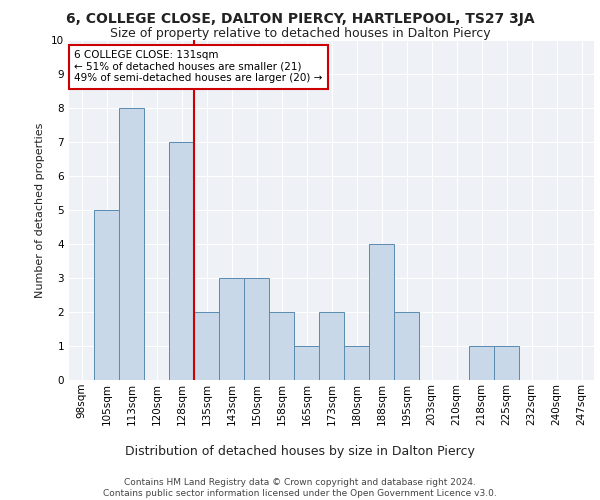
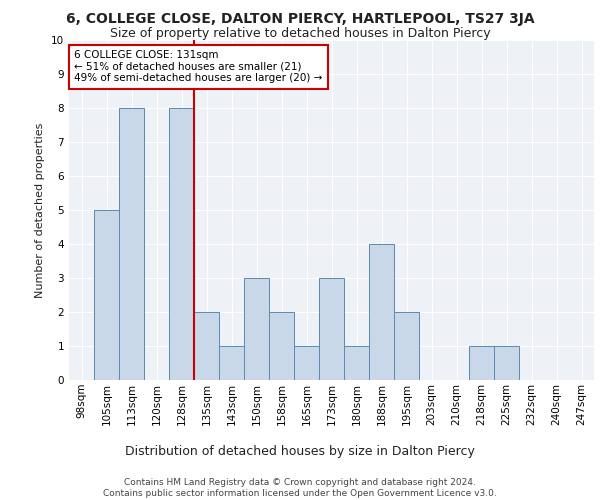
128sqm: 7 -> 8
143sqm: 3 -> 1
173sqm: 2 -> 3
